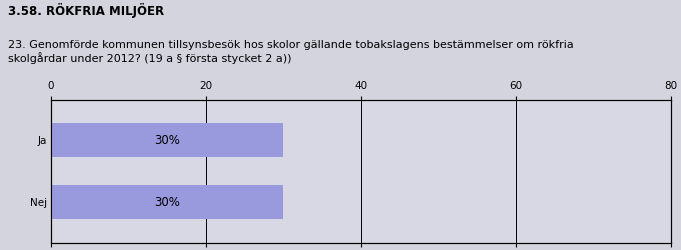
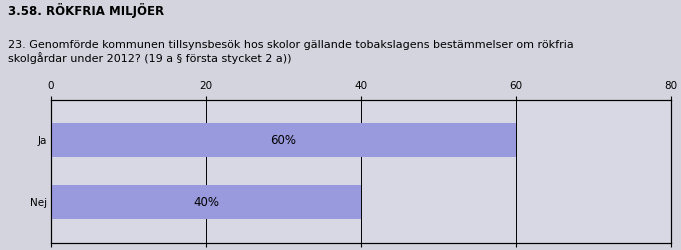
Ja: 30% -> 60%
Nej: 30% -> 40%
